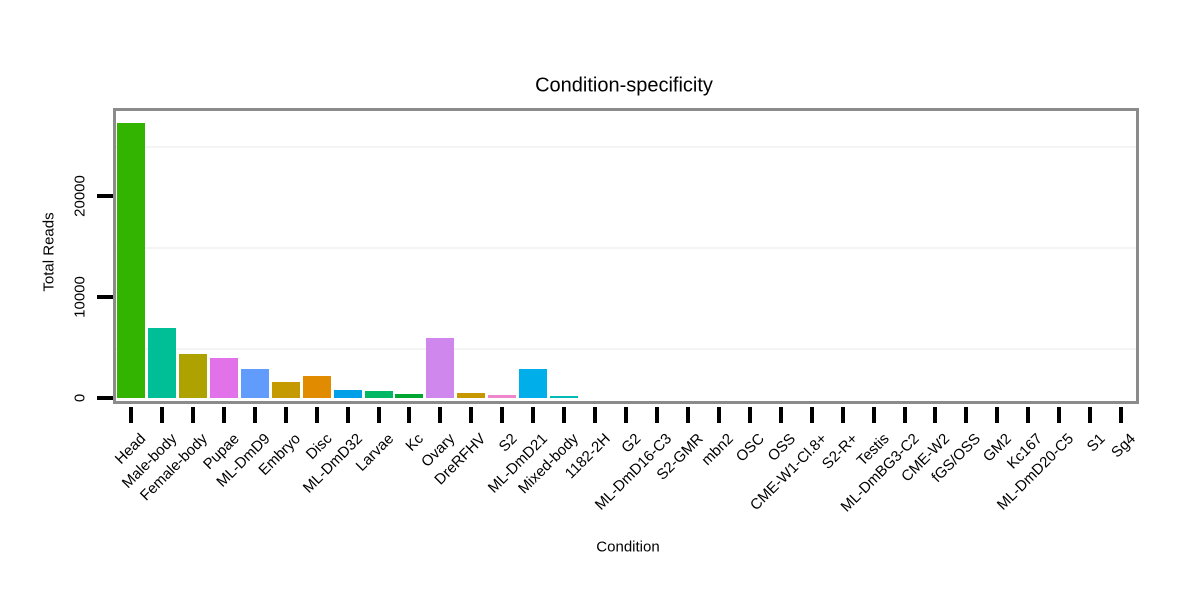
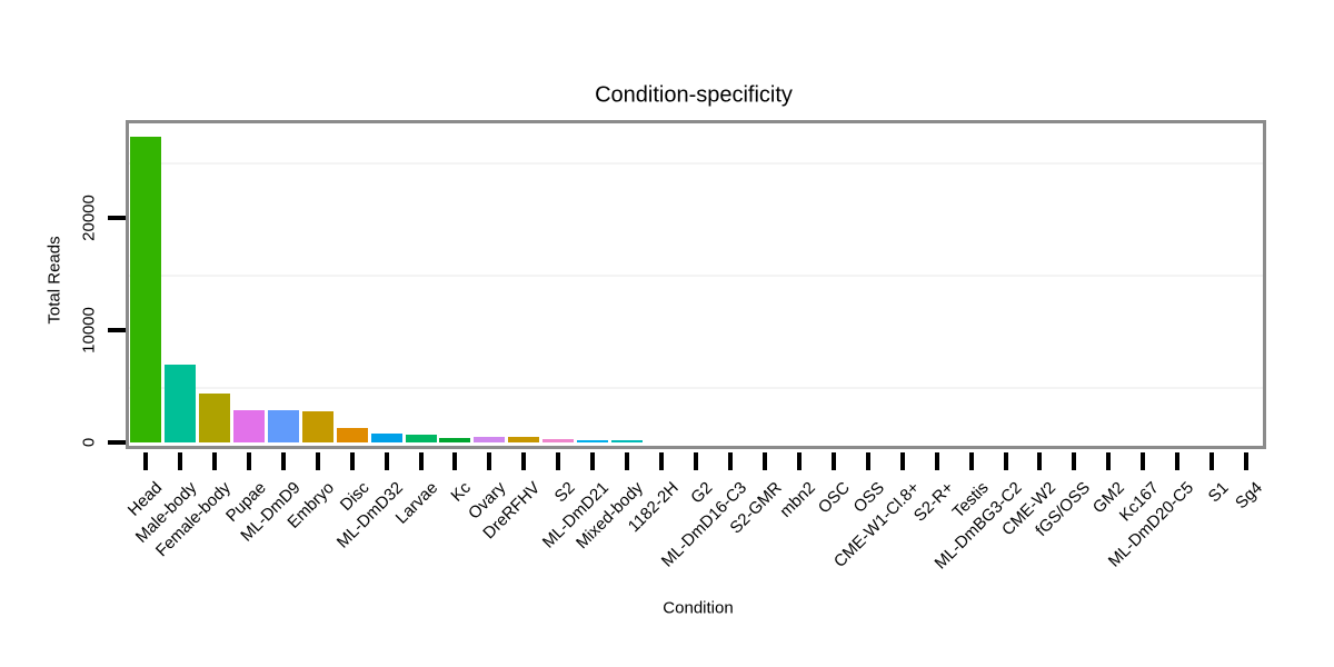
Pupae: 4000 -> 2900
Embryo: 1600 -> 2800
Disc: 2200 -> 1200
Ovary: 5900 -> 400
ML-DmD21: 2900 -> 200
